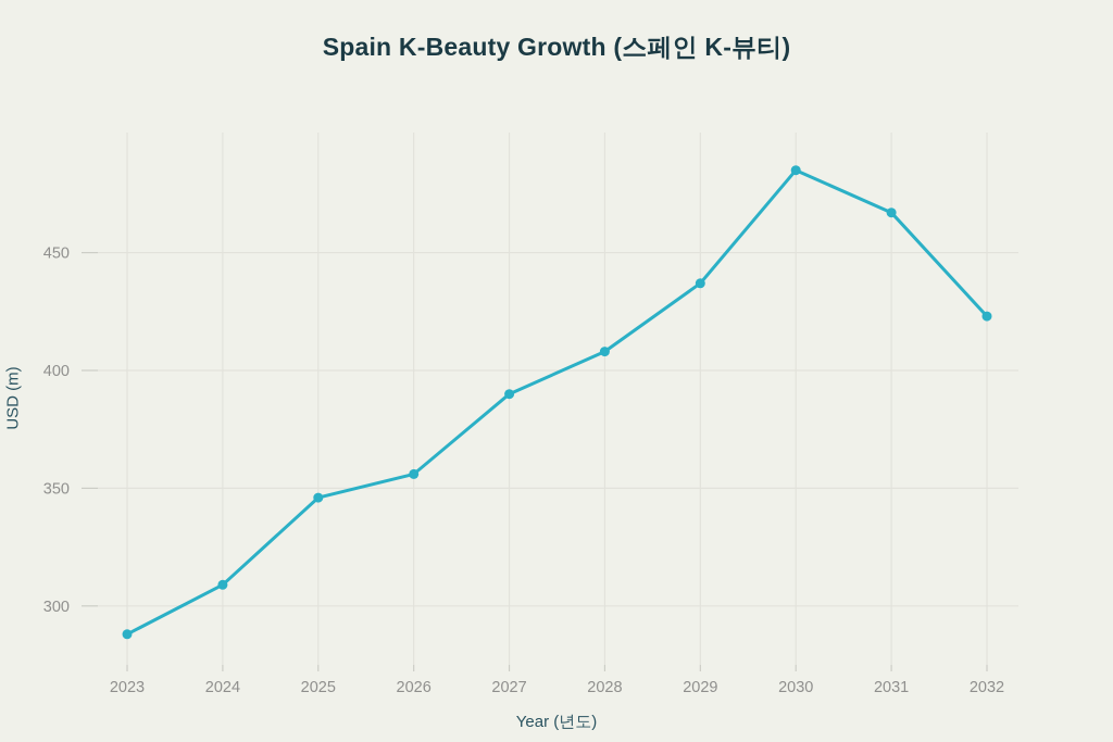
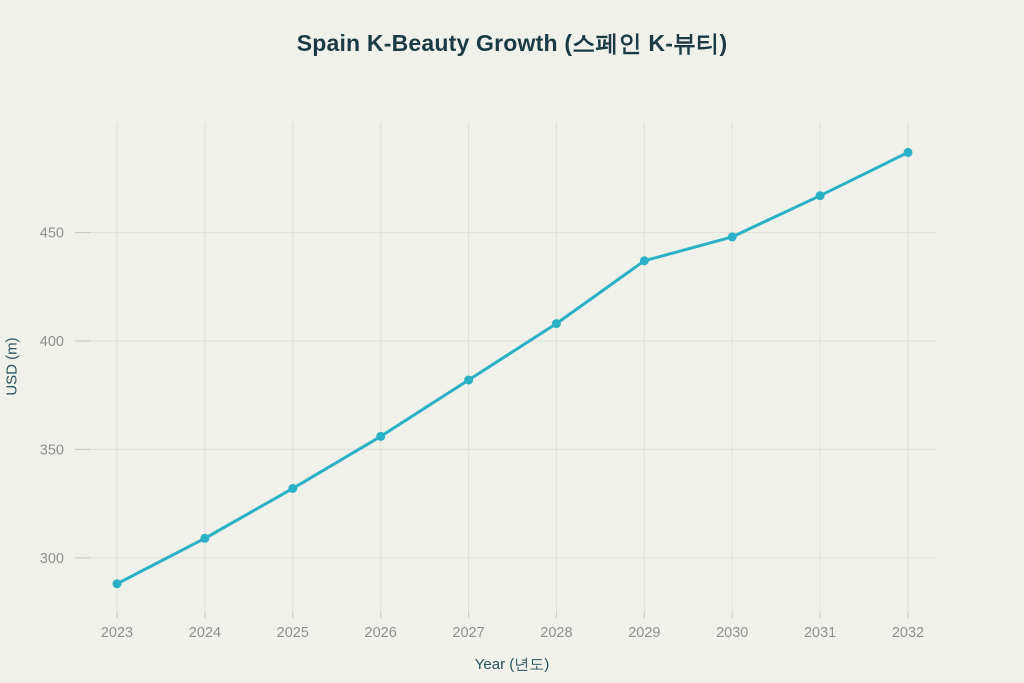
2025: 346 -> 332
2027: 390 -> 382
2030: 485 -> 448
2032: 423 -> 487
